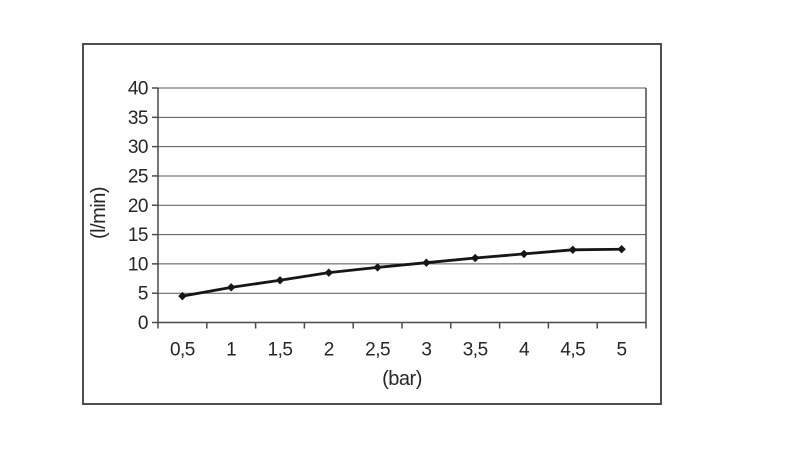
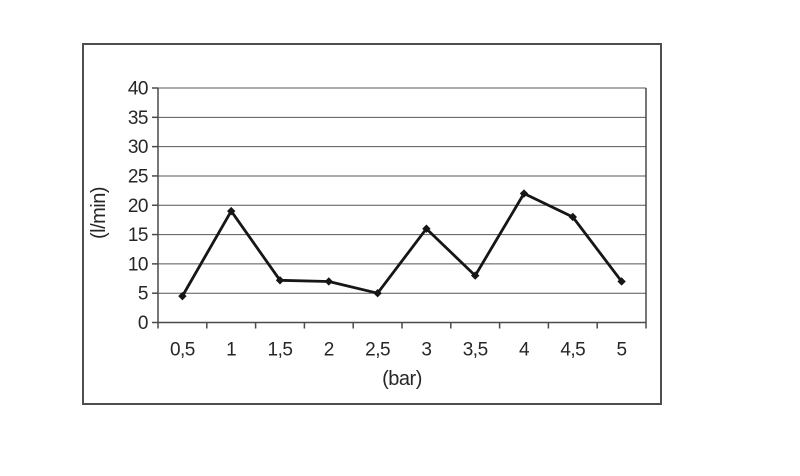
1: 6 -> 19
2: 8 -> 7
2,5: 9 -> 5
3: 10 -> 16
3,5: 11 -> 8
4: 12 -> 22
4,5: 12 -> 18
5: 12 -> 7
